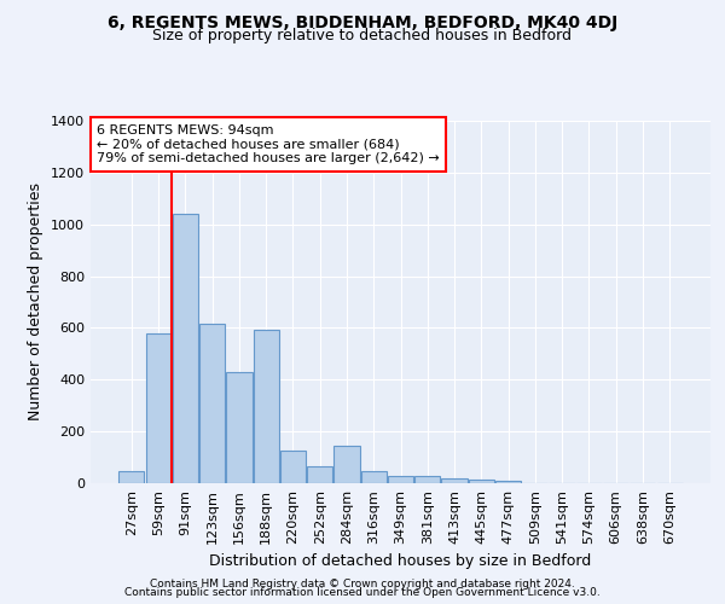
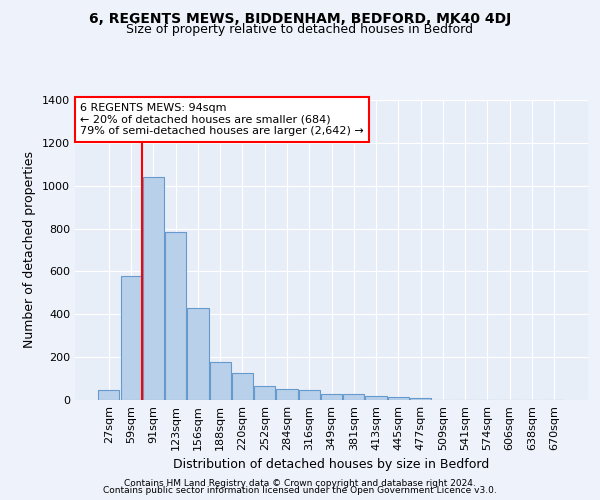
123sqm: 615 -> 785
188sqm: 595 -> 178
284sqm: 145 -> 50
